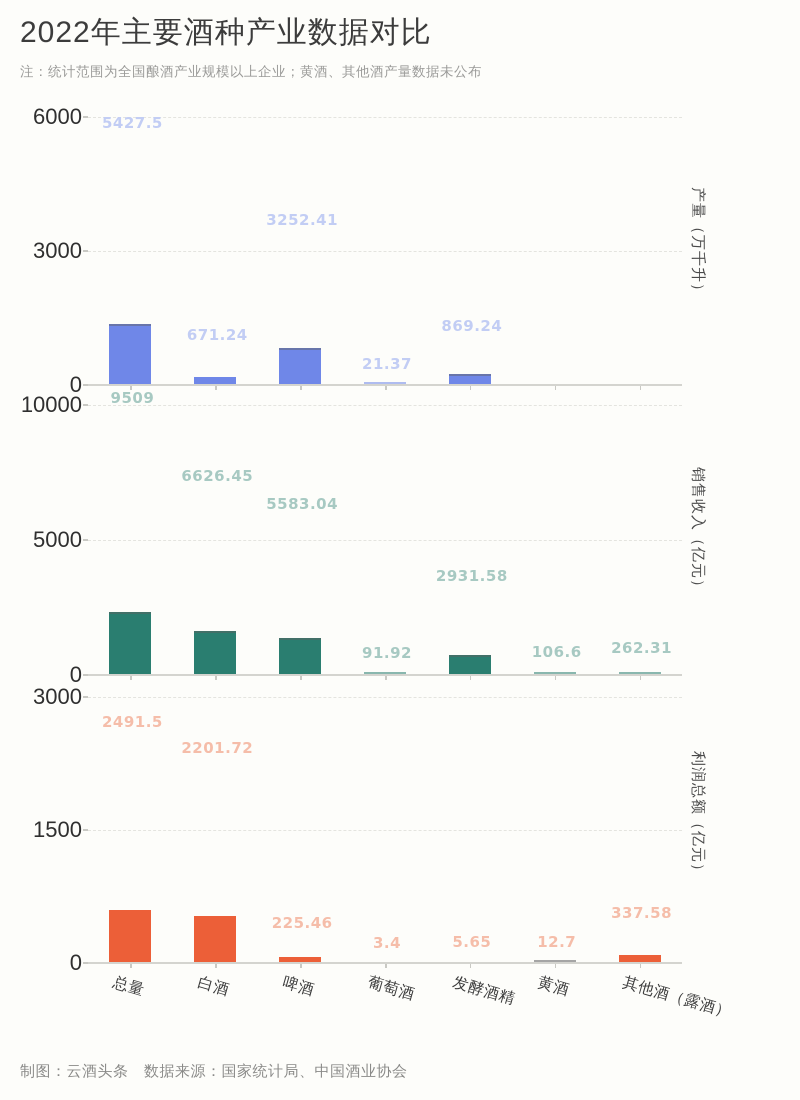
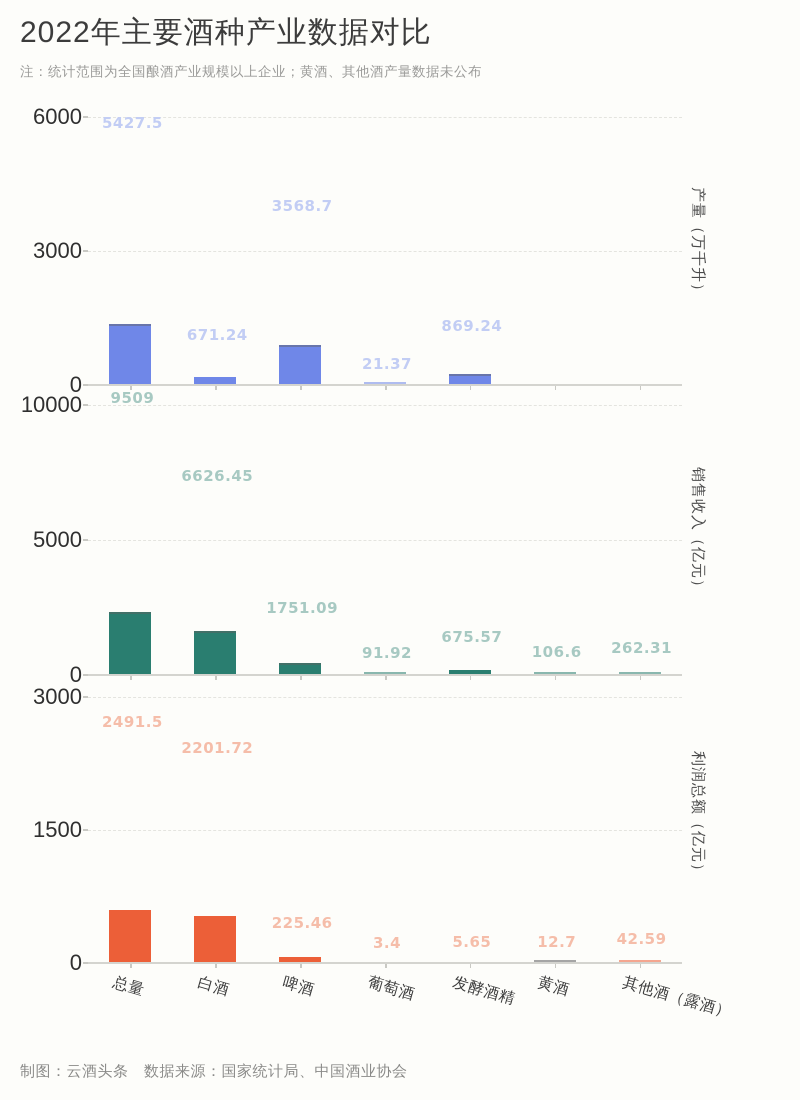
产量（万千升）/啤酒: 3252.41 -> 3568.7
销售收入（亿元）/啤酒: 5583.04 -> 1751.09
销售收入（亿元）/发酵酒精: 2931.58 -> 675.57
利润总额（亿元）/其他酒（露酒）: 337.58 -> 42.59
